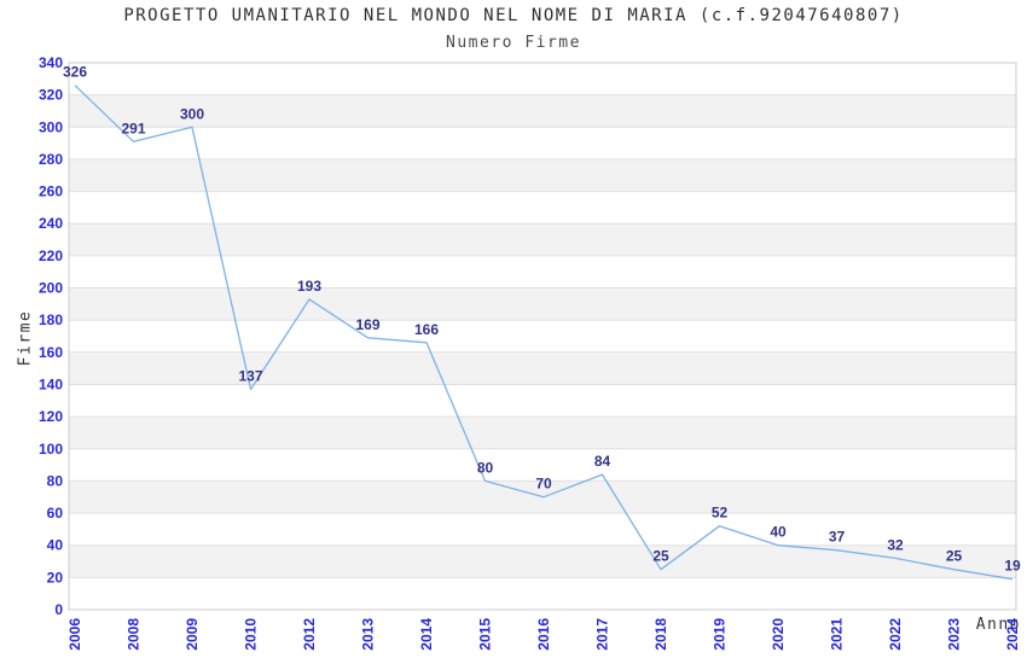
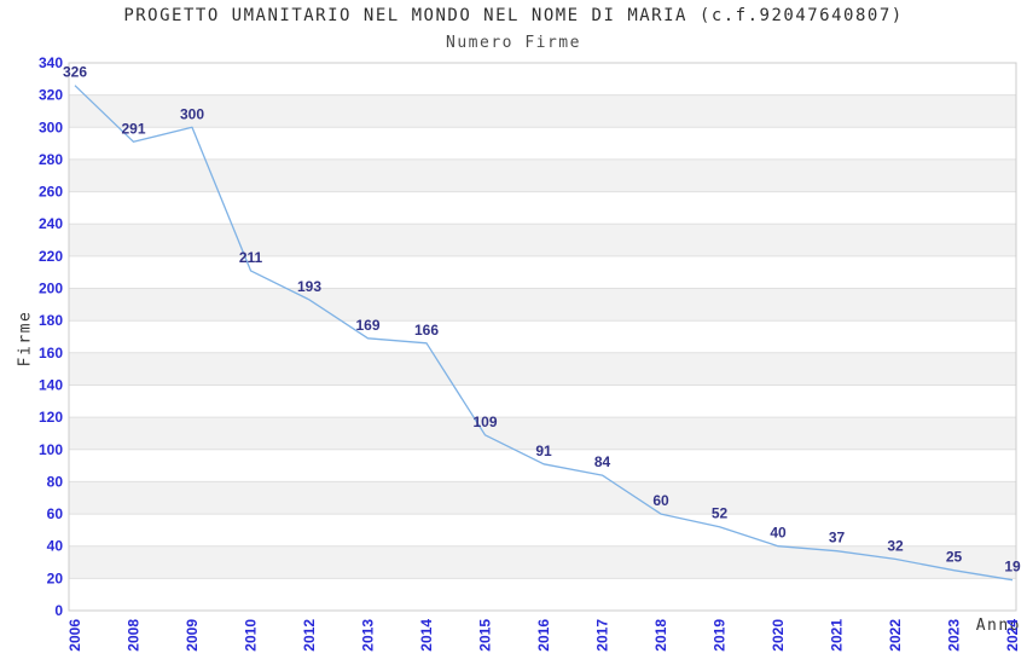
2010: 137 -> 211
2015: 80 -> 109
2016: 70 -> 91
2018: 25 -> 60
